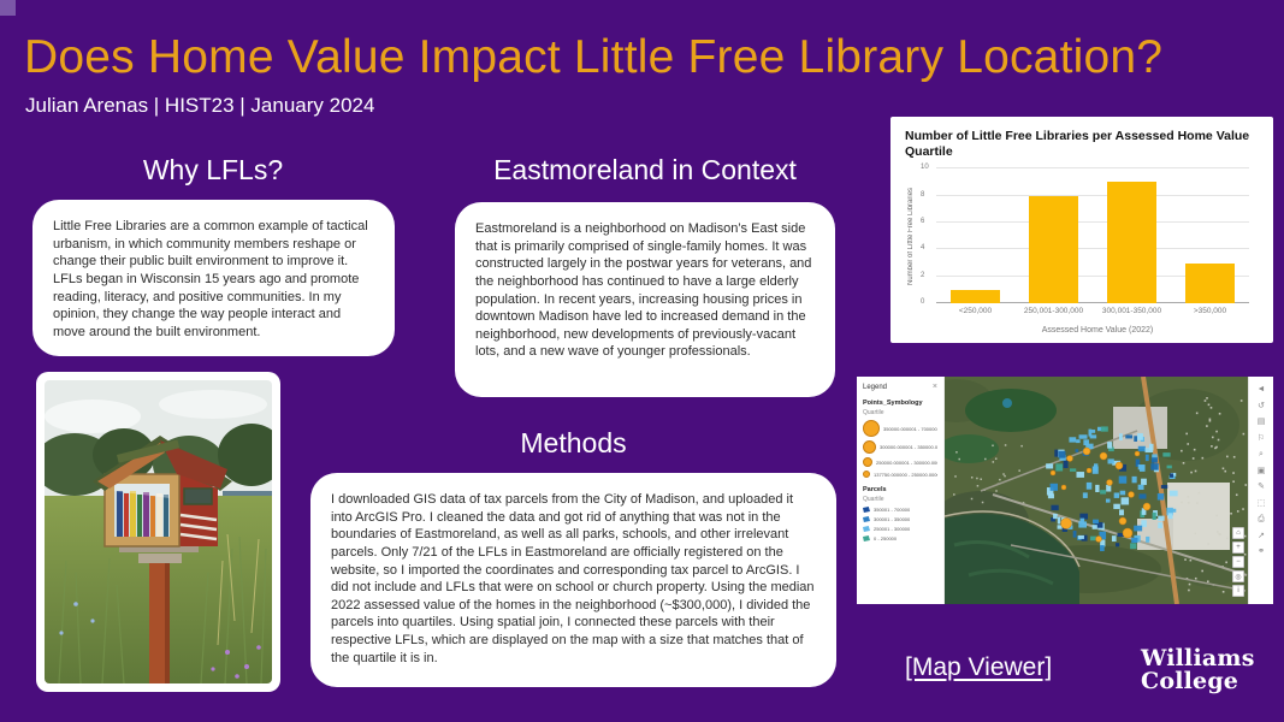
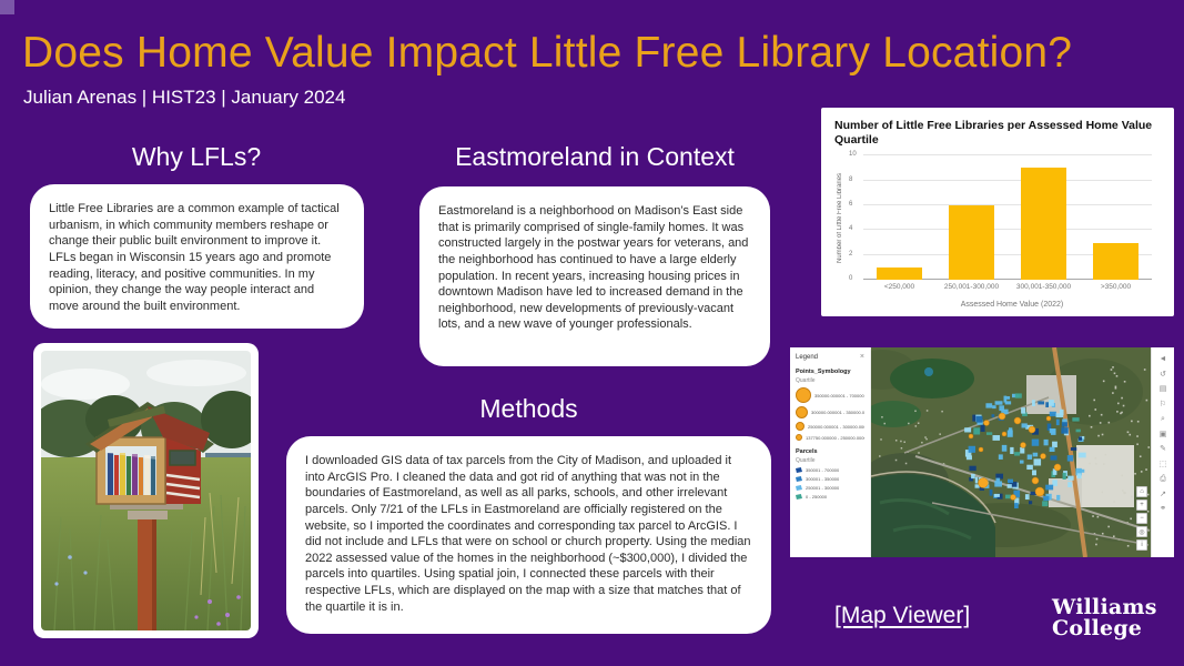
250,001-300,000: 8 -> 6
